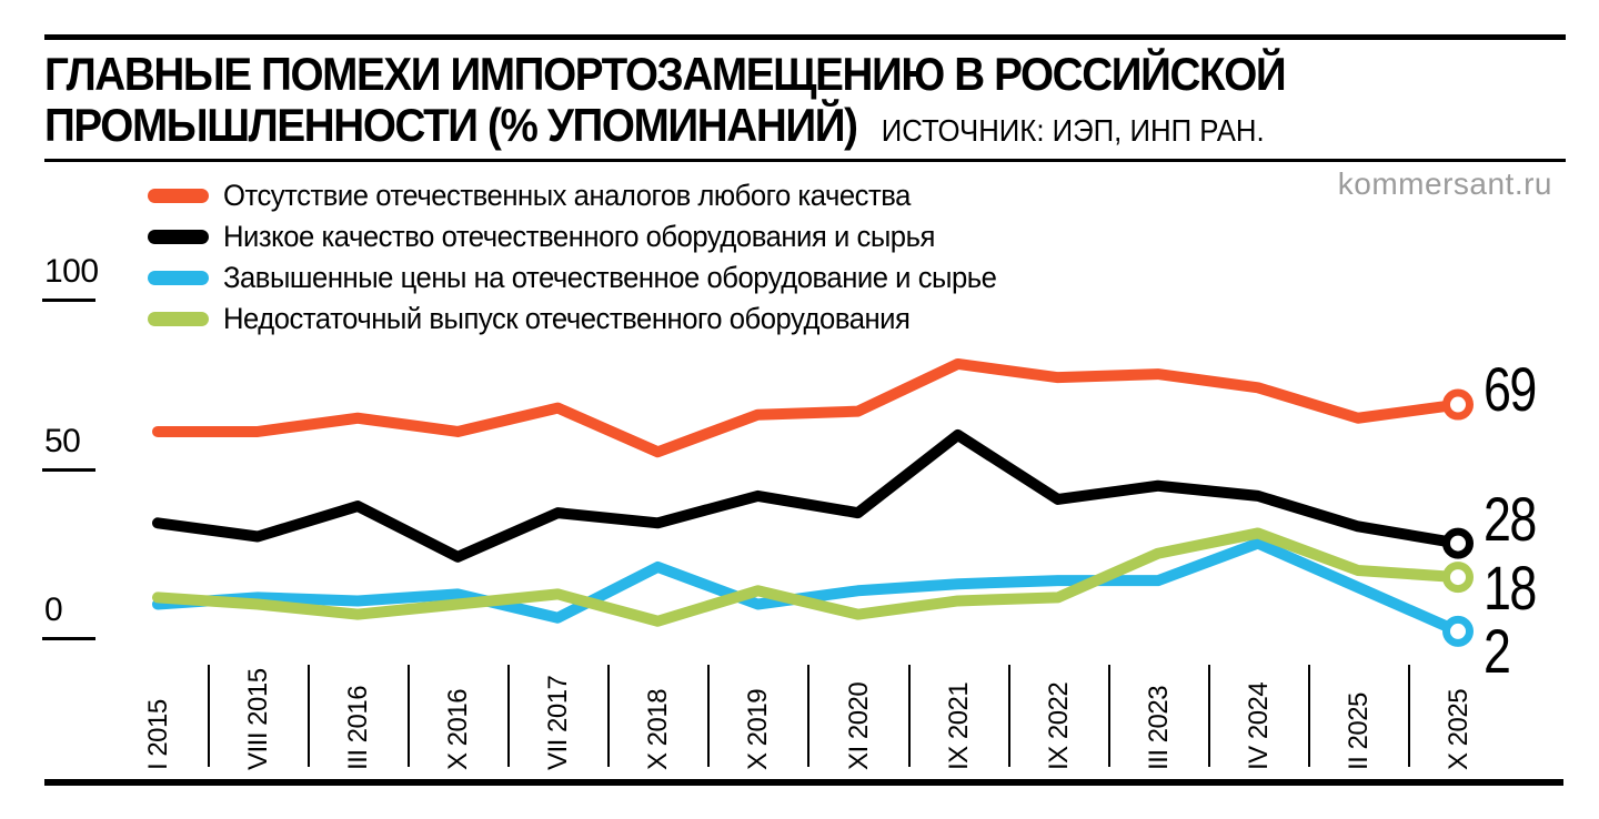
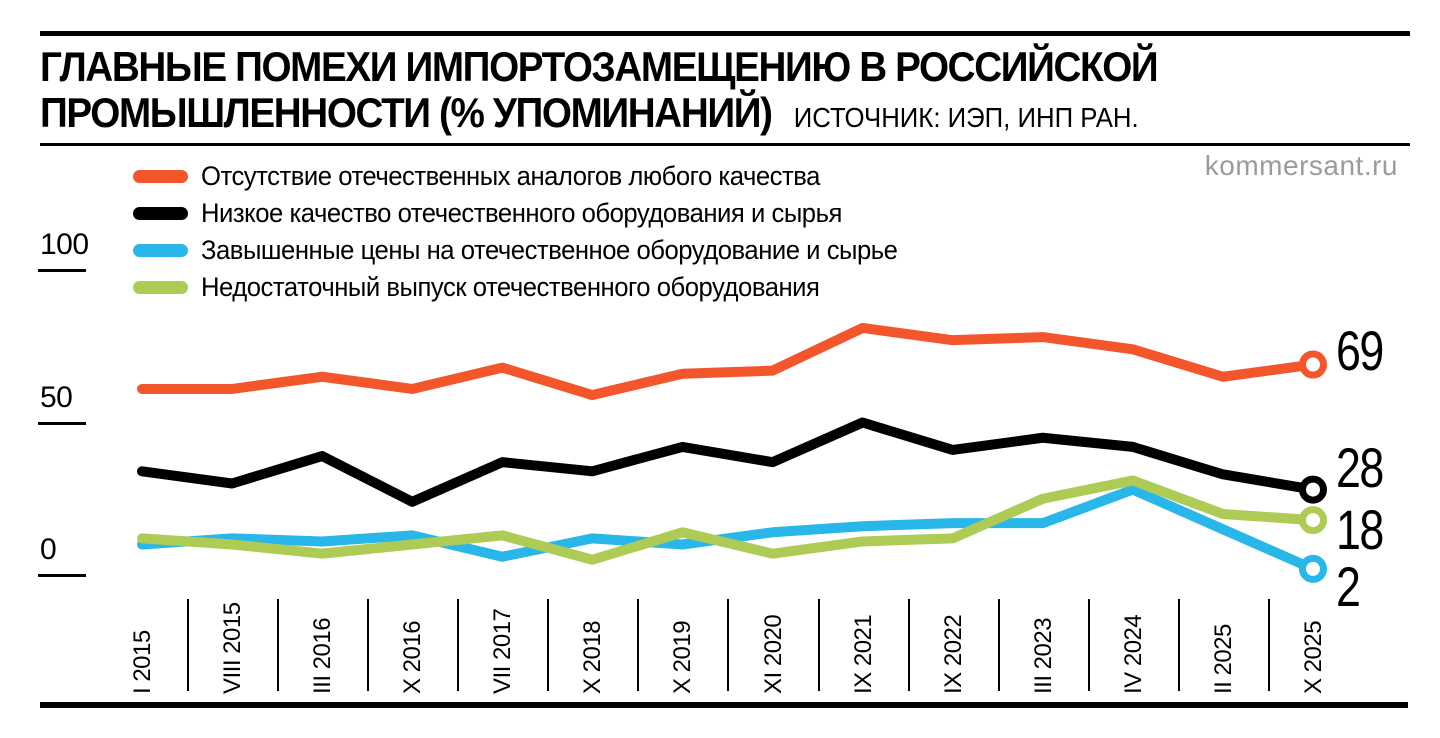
Отсутствие отечественных аналогов любого качества/X 2018: 55 -> 59
Завышенные цены на отечественное оборудование и сырье/X 2018: 21 -> 12
Низкое качество отечественного оборудования и сырья/IX 2021: 60 -> 50
